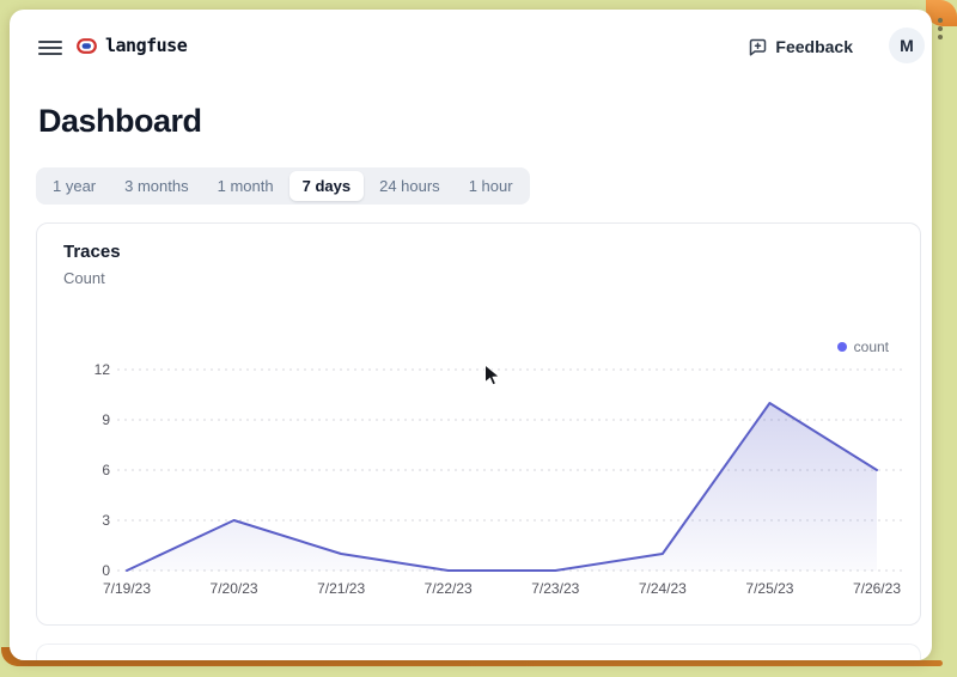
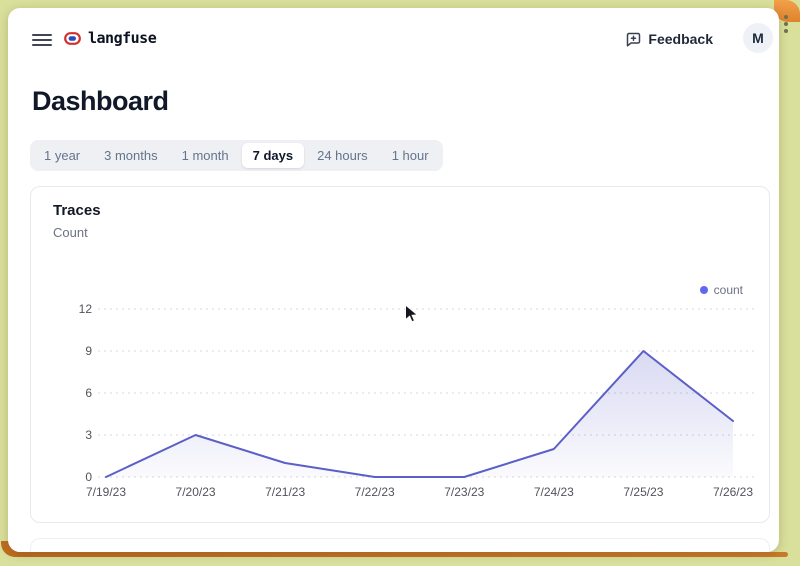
7/24/23: 1 -> 2
7/25/23: 10 -> 9
7/26/23: 6 -> 4
